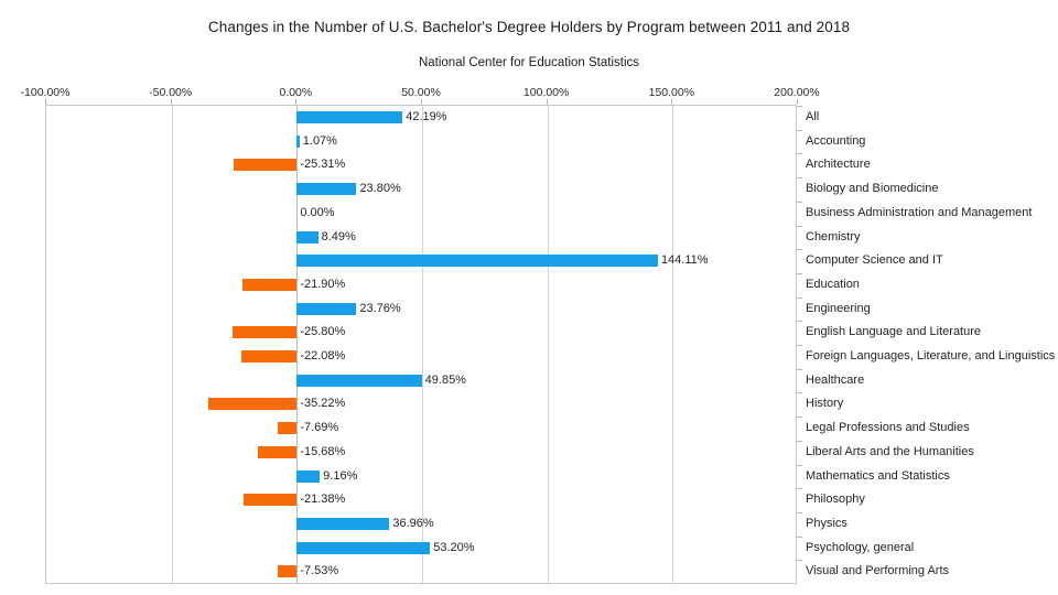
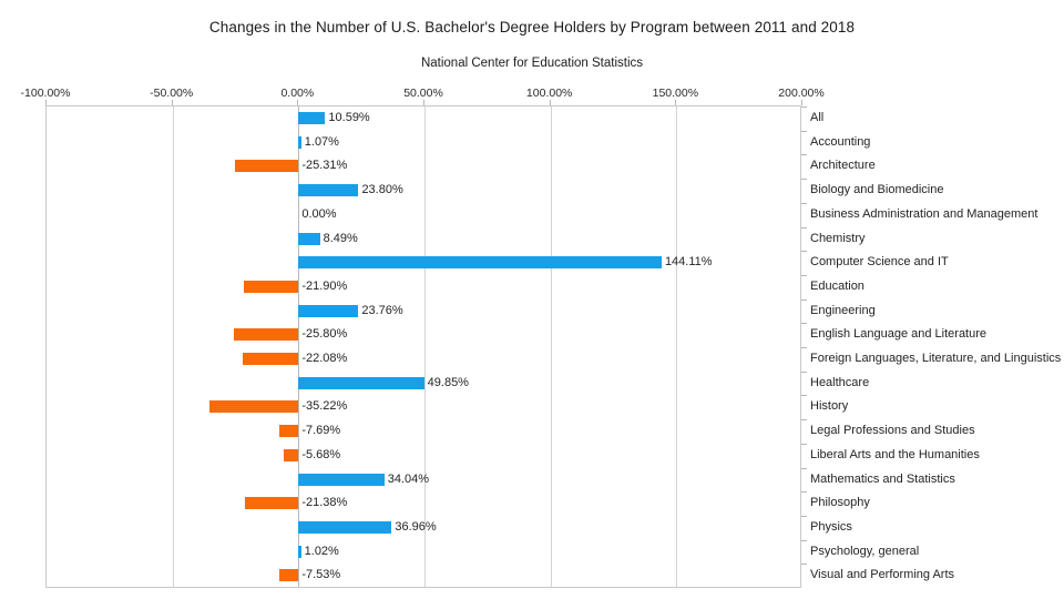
All: 42.19% -> 10.59%
Liberal Arts and the Humanities: -15.68% -> -5.68%
Mathematics and Statistics: 9.16% -> 34.04%
Psychology, general: 53.20% -> 1.02%
